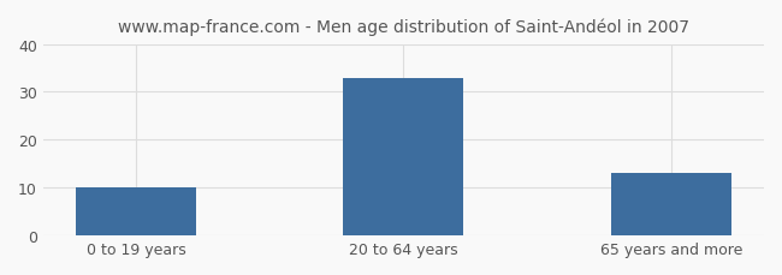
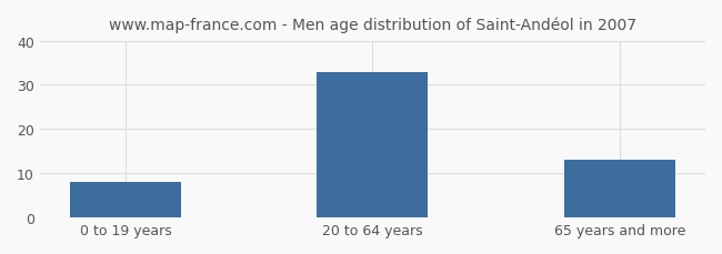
0 to 19 years: 10 -> 8
